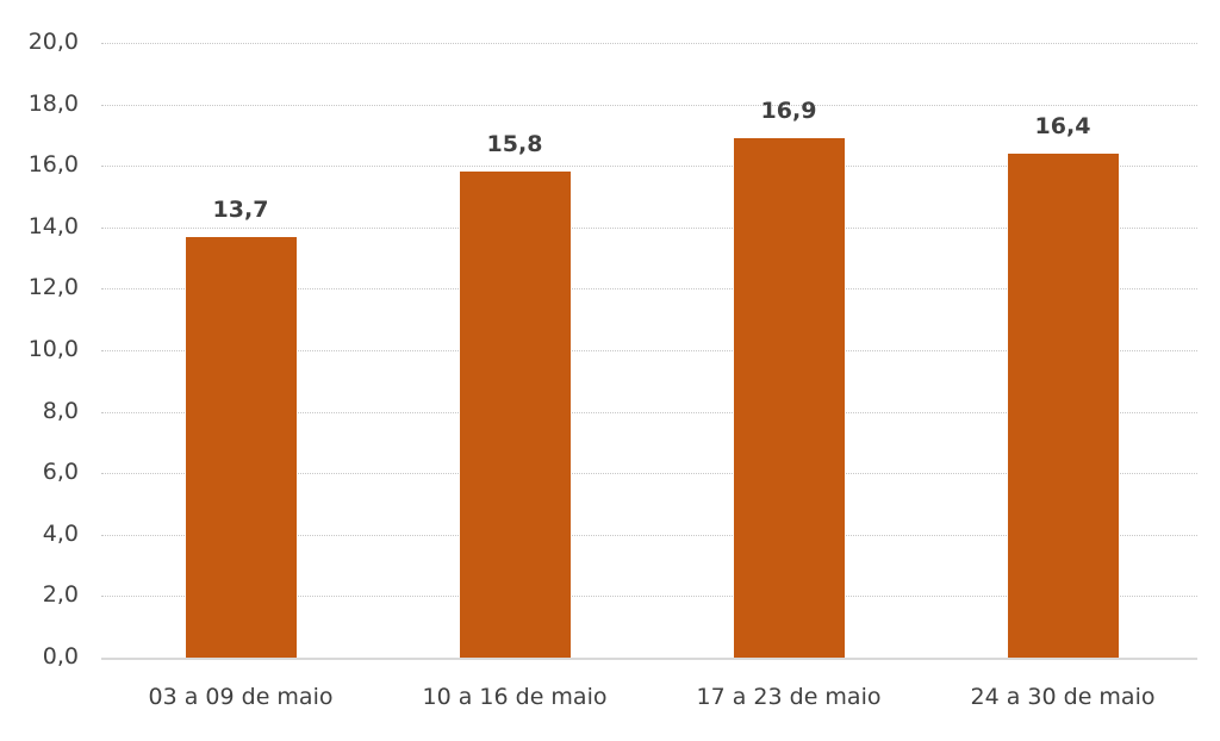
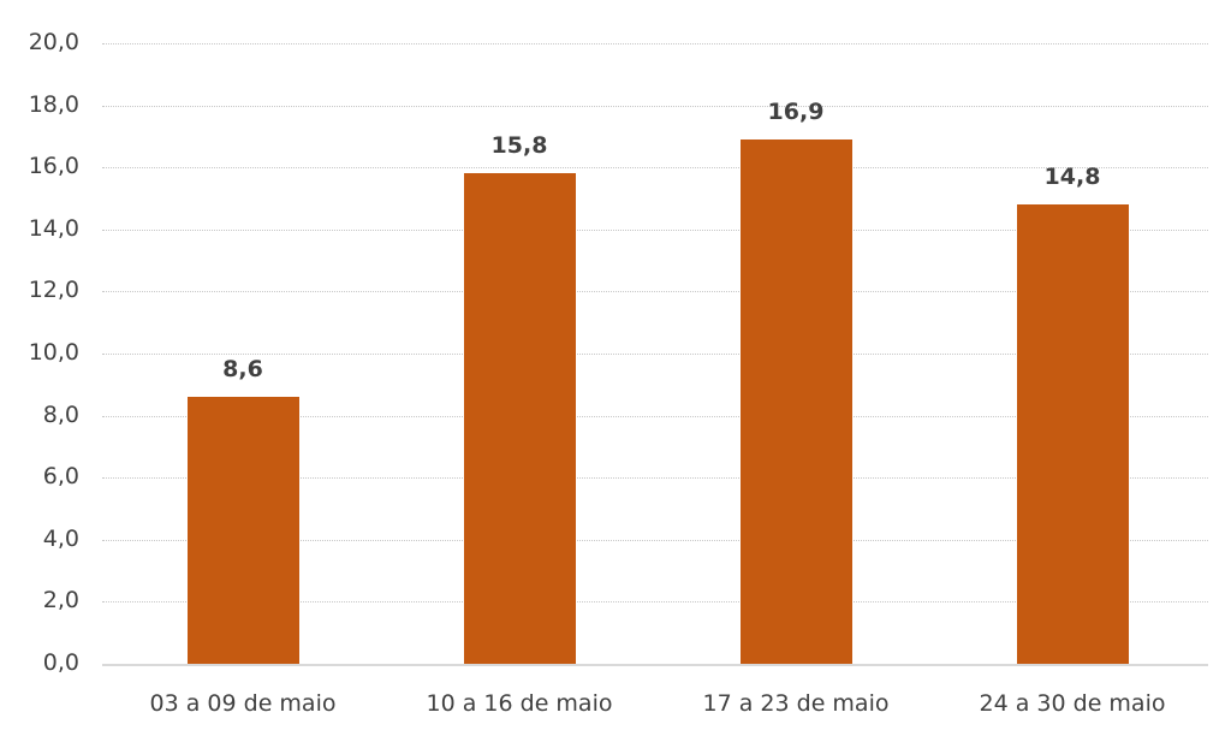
03 a 09 de maio: 13,7 -> 8,6
24 a 30 de maio: 16,4 -> 14,8
